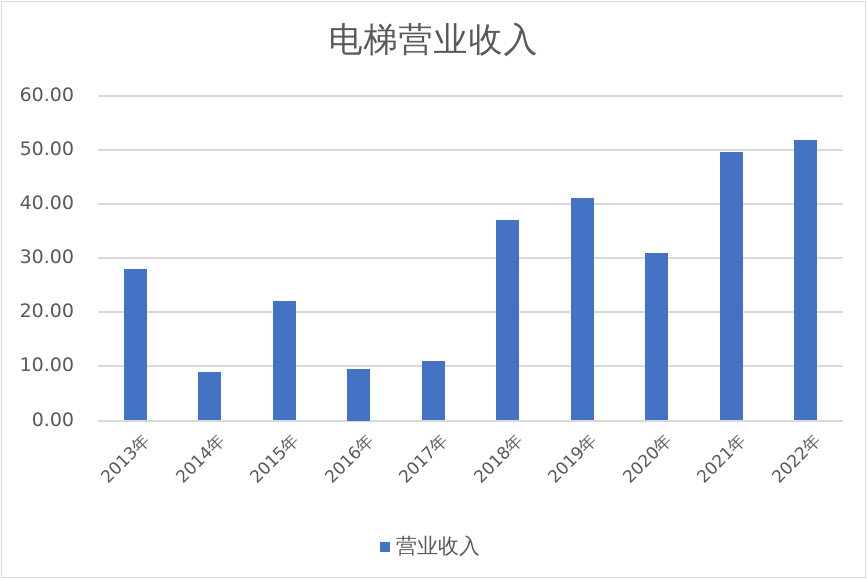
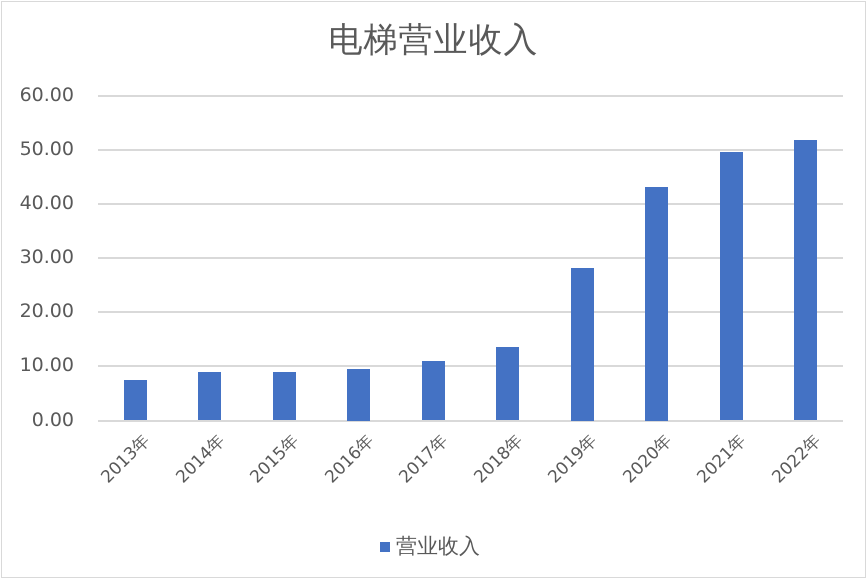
2013年: 28 -> 7
2015年: 22 -> 9
2018年: 37 -> 14
2019年: 41 -> 28
2020年: 31 -> 43
